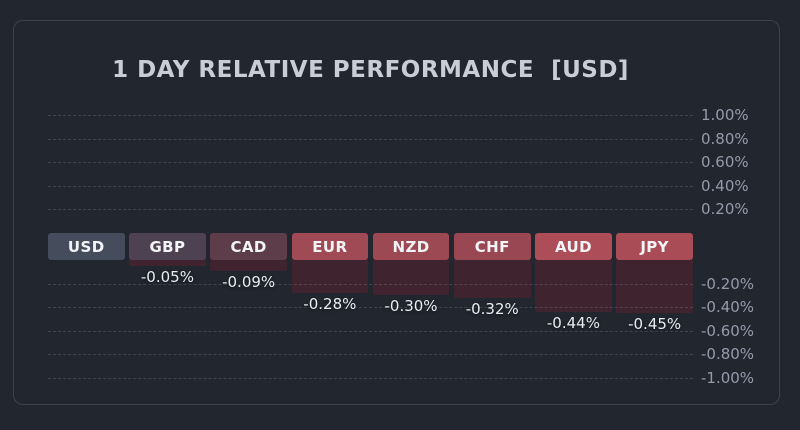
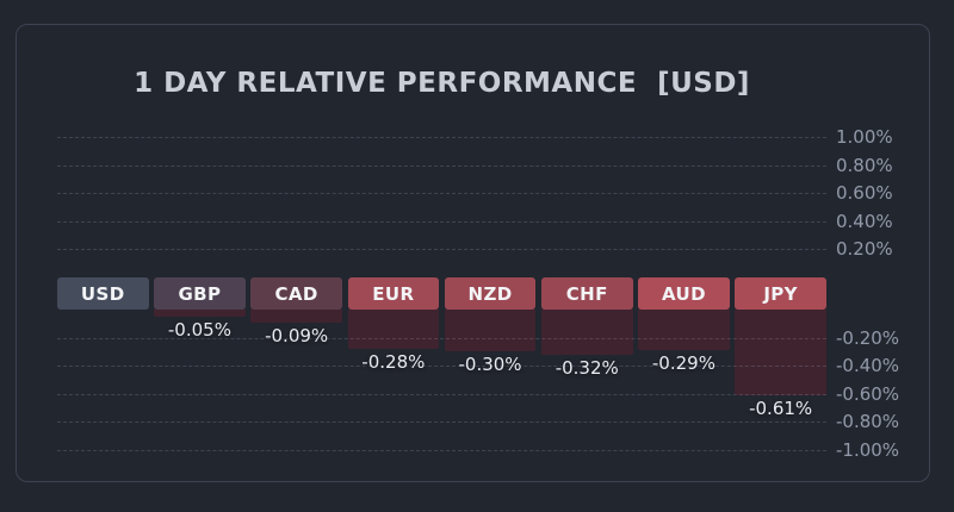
AUD: -0.44% -> -0.29%
JPY: -0.45% -> -0.61%
